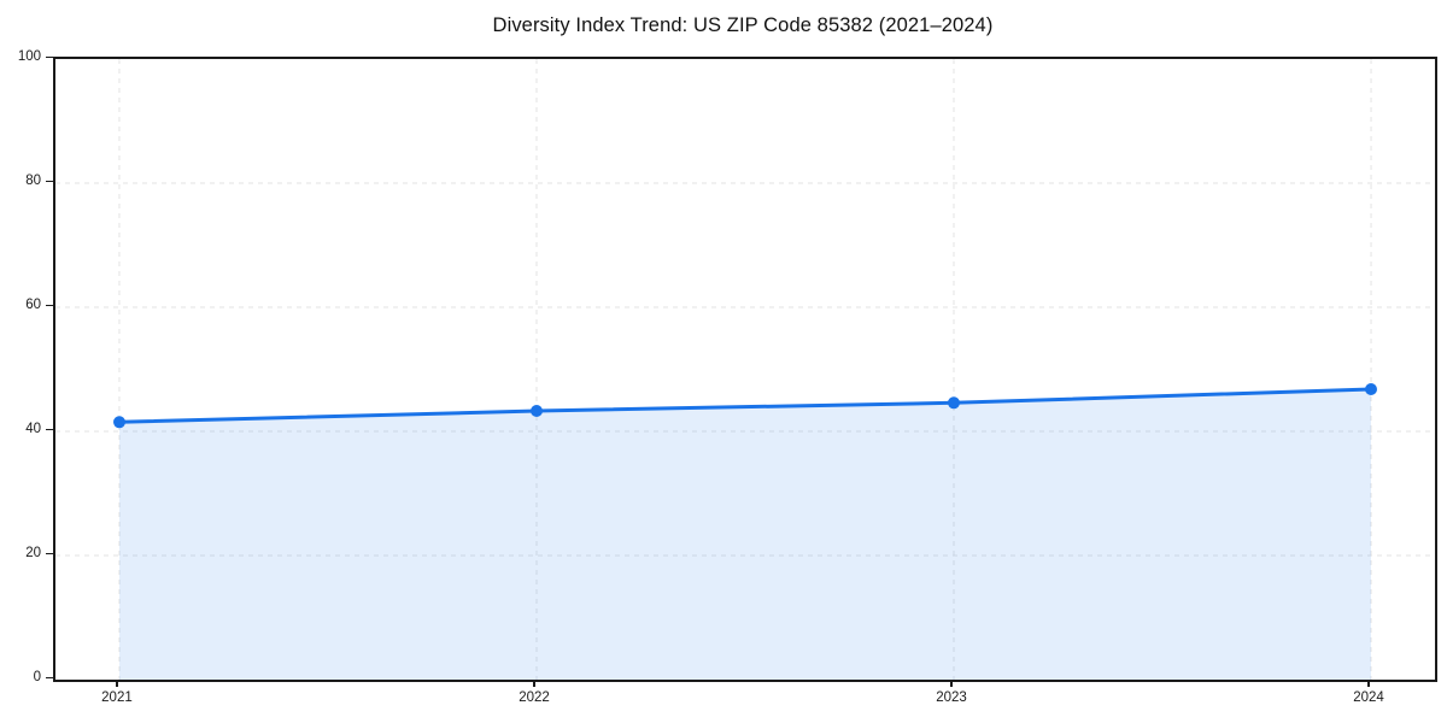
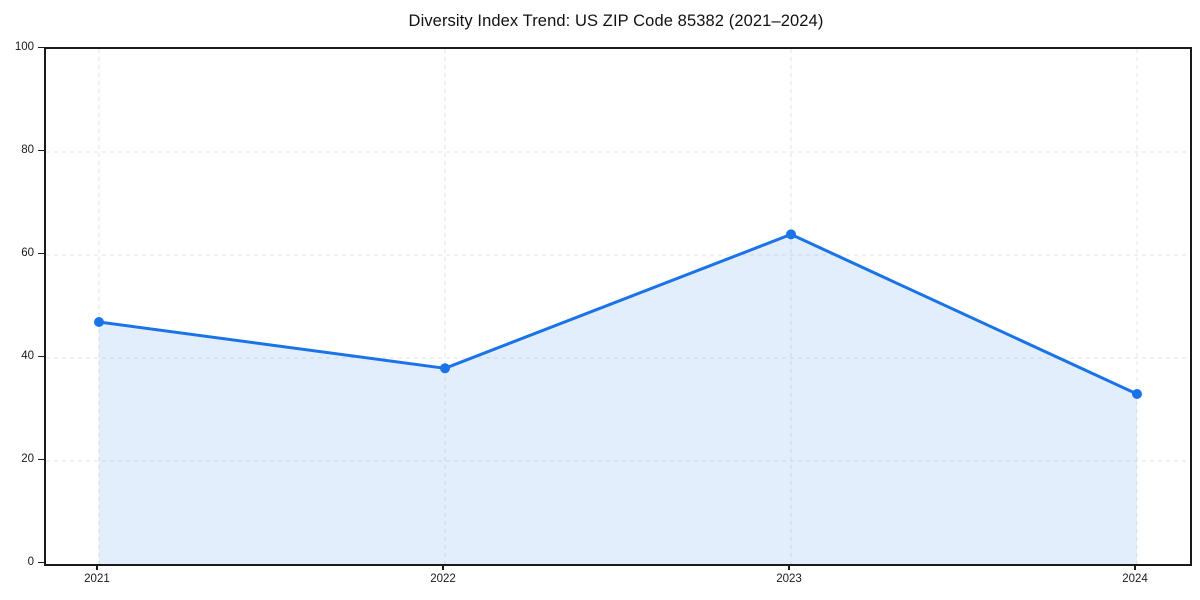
2021: 42 -> 47
2022: 43 -> 38
2023: 45 -> 64
2024: 47 -> 33
